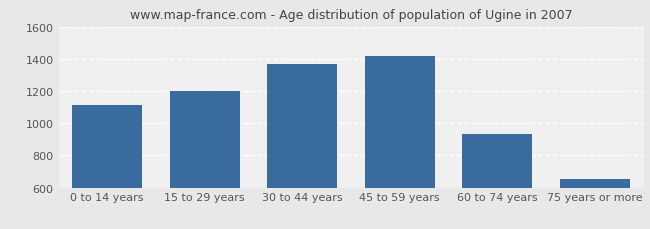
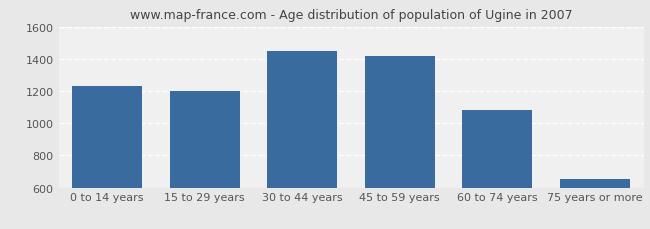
0 to 14 years: 1110 -> 1230
30 to 44 years: 1370 -> 1450
60 to 74 years: 930 -> 1080
